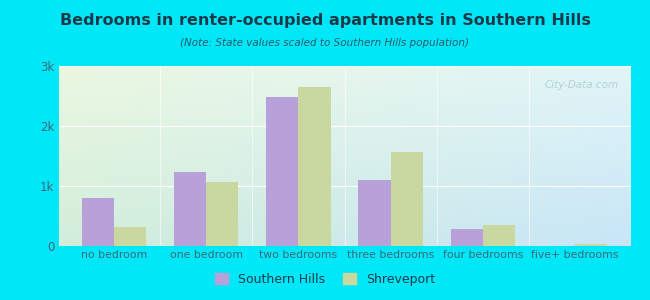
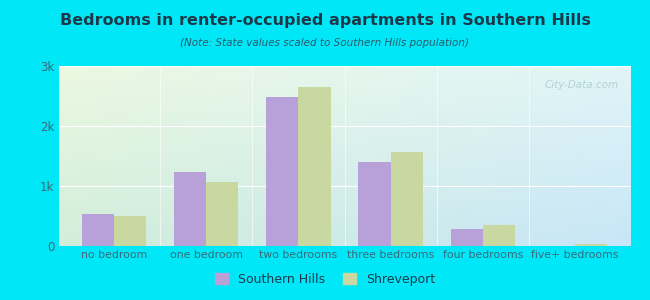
Southern Hills/no bedroom: 0.80k -> 0.54k
Shreveport/no bedroom: 0.32k -> 0.50k
Southern Hills/three bedrooms: 1.10k -> 1.40k
